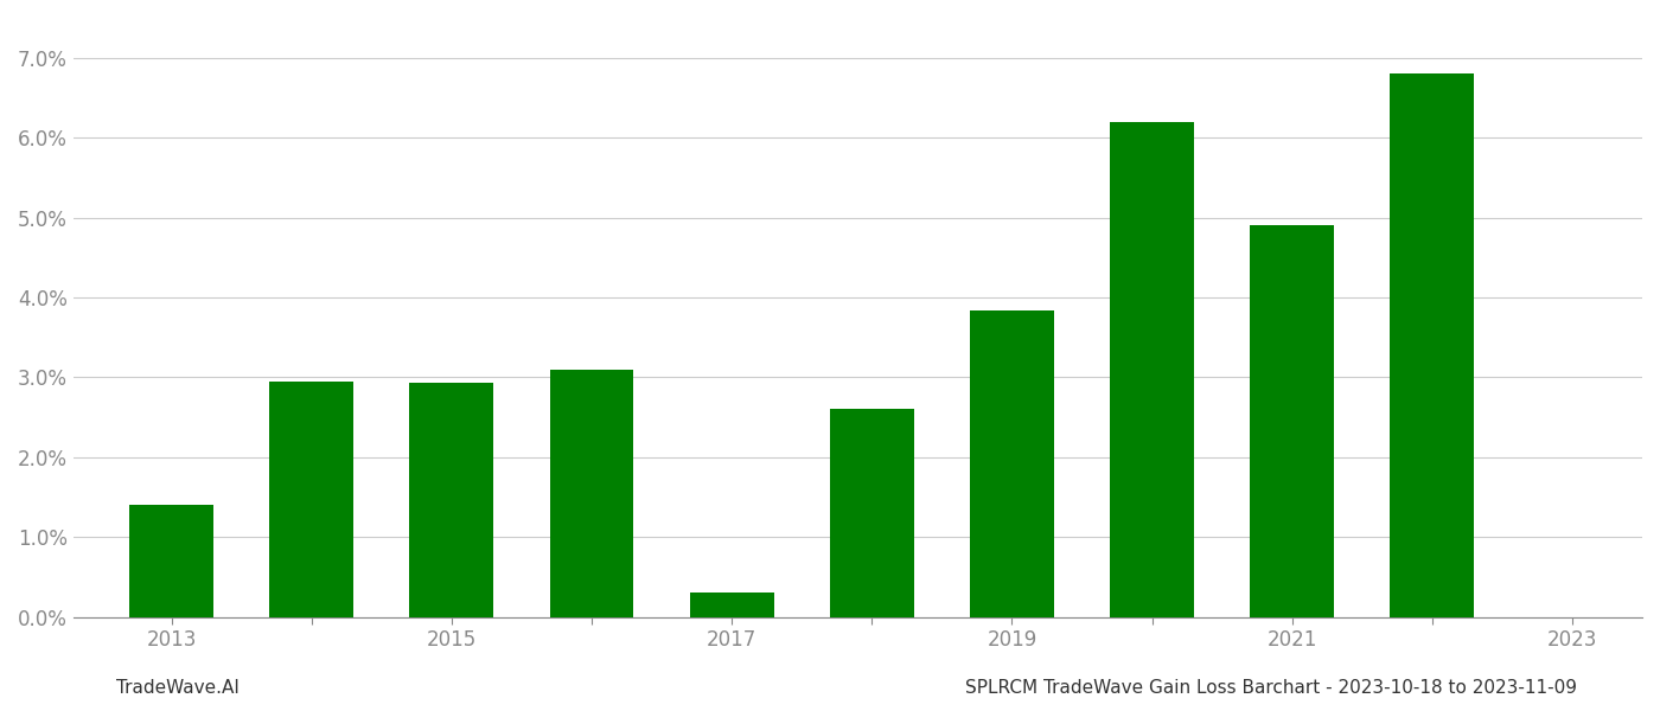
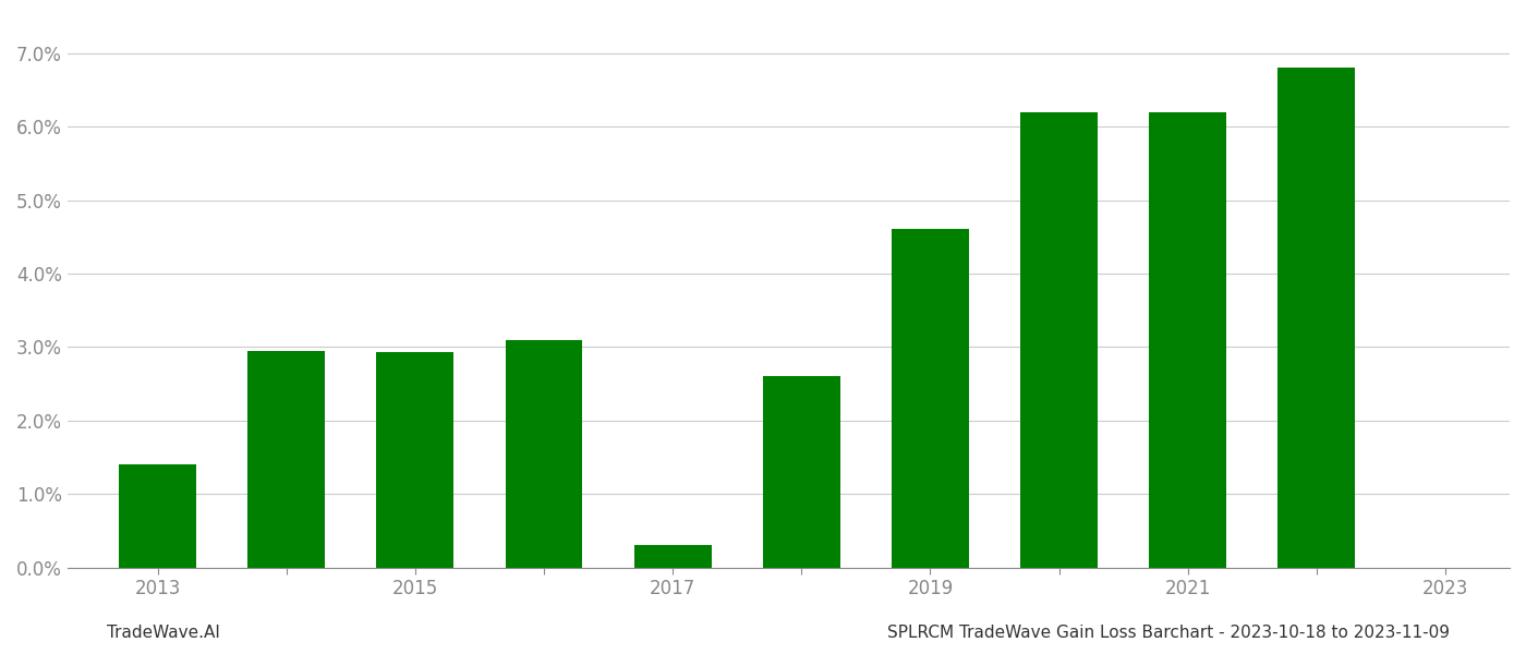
2019: 3.84% -> 4.60%
2021: 4.90% -> 6.20%
